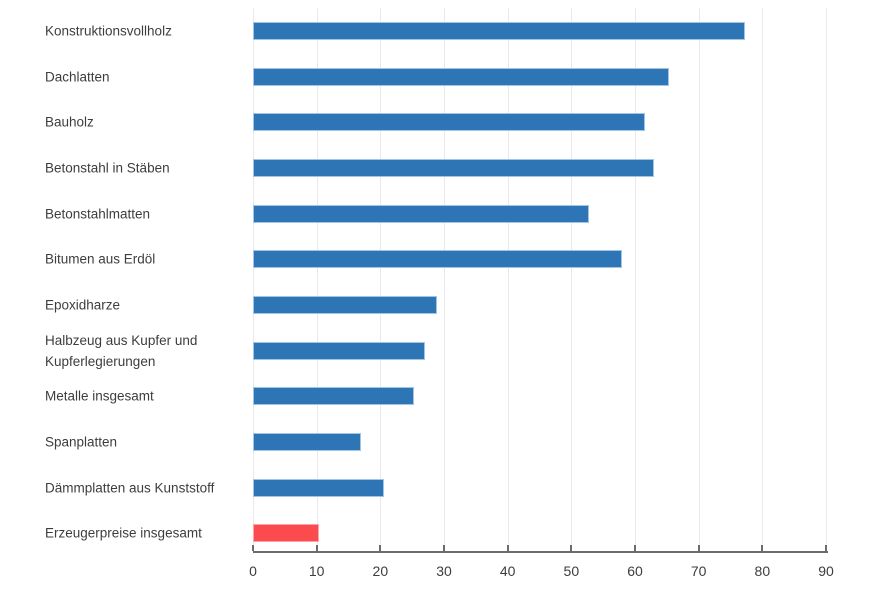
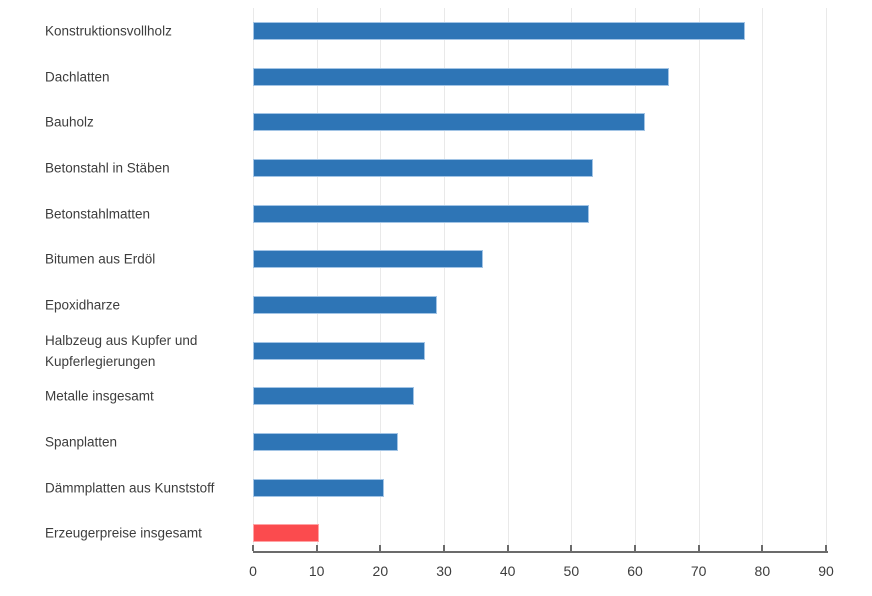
Betonstahl in Stäben: 63 -> 53
Bitumen aus Erdöl: 58 -> 36
Spanplatten: 17 -> 23
